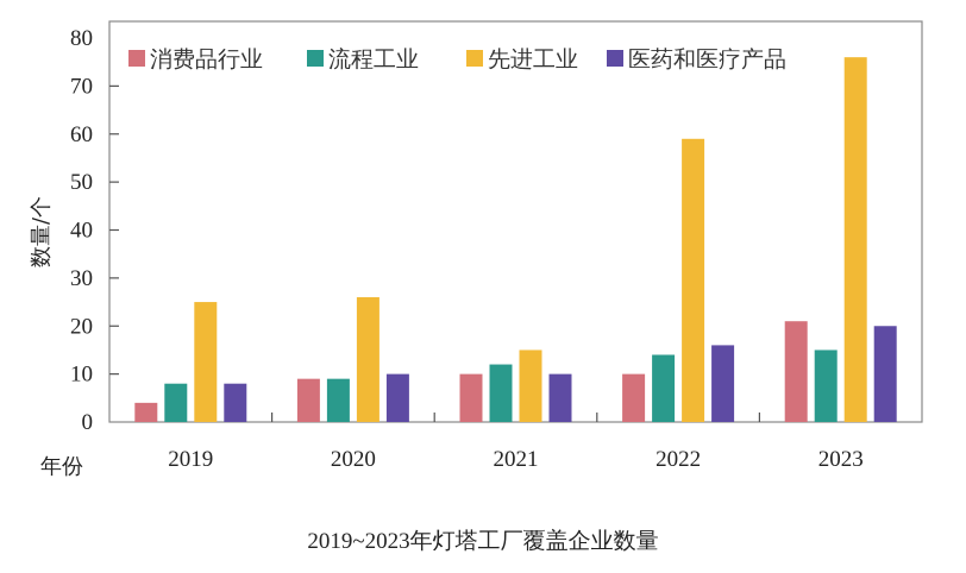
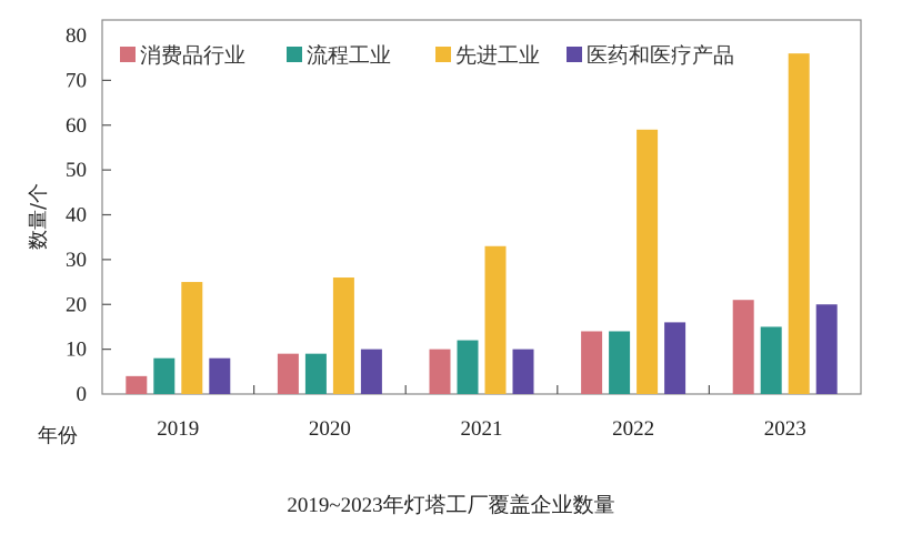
先进工业/2021: 15 -> 33
消费品行业/2022: 10 -> 14
